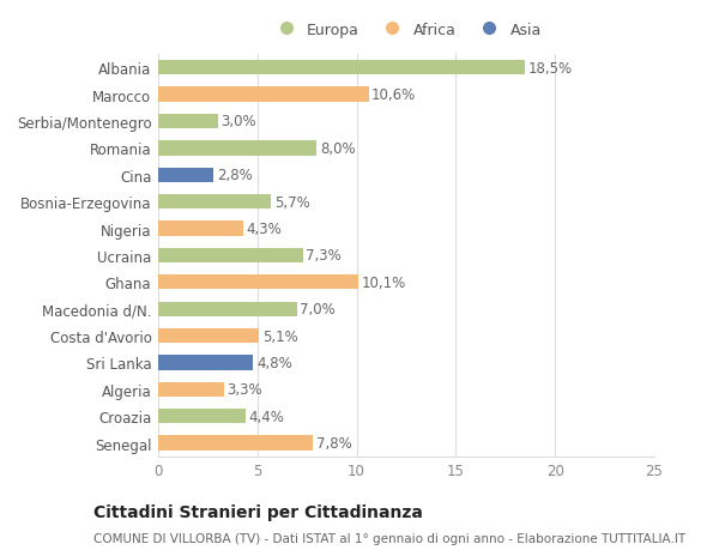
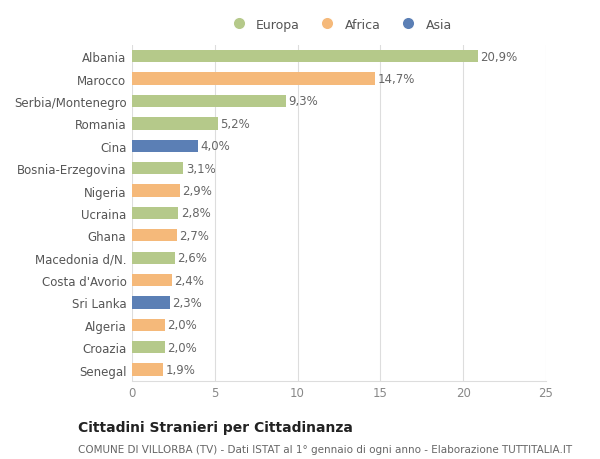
Albania: 18,5% -> 20,9%
Marocco: 10,6% -> 14,7%
Serbia/Montenegro: 3,0% -> 9,3%
Romania: 8,0% -> 5,2%
Cina: 2,8% -> 4,0%
Bosnia-Erzegovina: 5,7% -> 3,1%
Nigeria: 4,3% -> 2,9%
Ucraina: 7,3% -> 2,8%
Ghana: 10,1% -> 2,7%
Macedonia d/N.: 7,0% -> 2,6%
Costa d'Avorio: 5,1% -> 2,4%
Sri Lanka: 4,8% -> 2,3%
Algeria: 3,3% -> 2,0%
Croazia: 4,4% -> 2,0%
Senegal: 7,8% -> 1,9%
